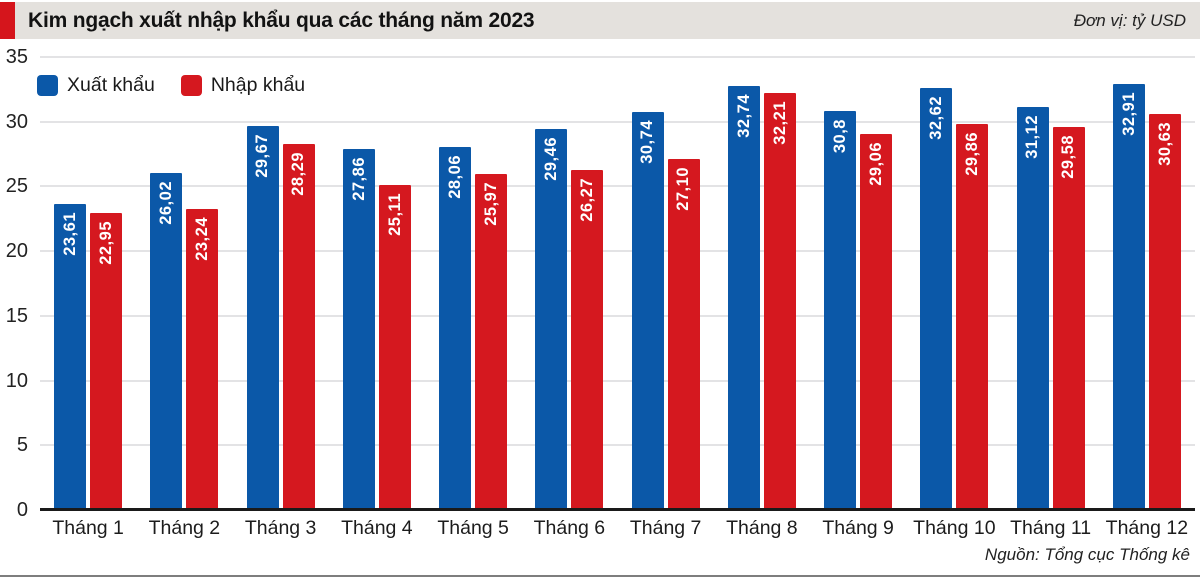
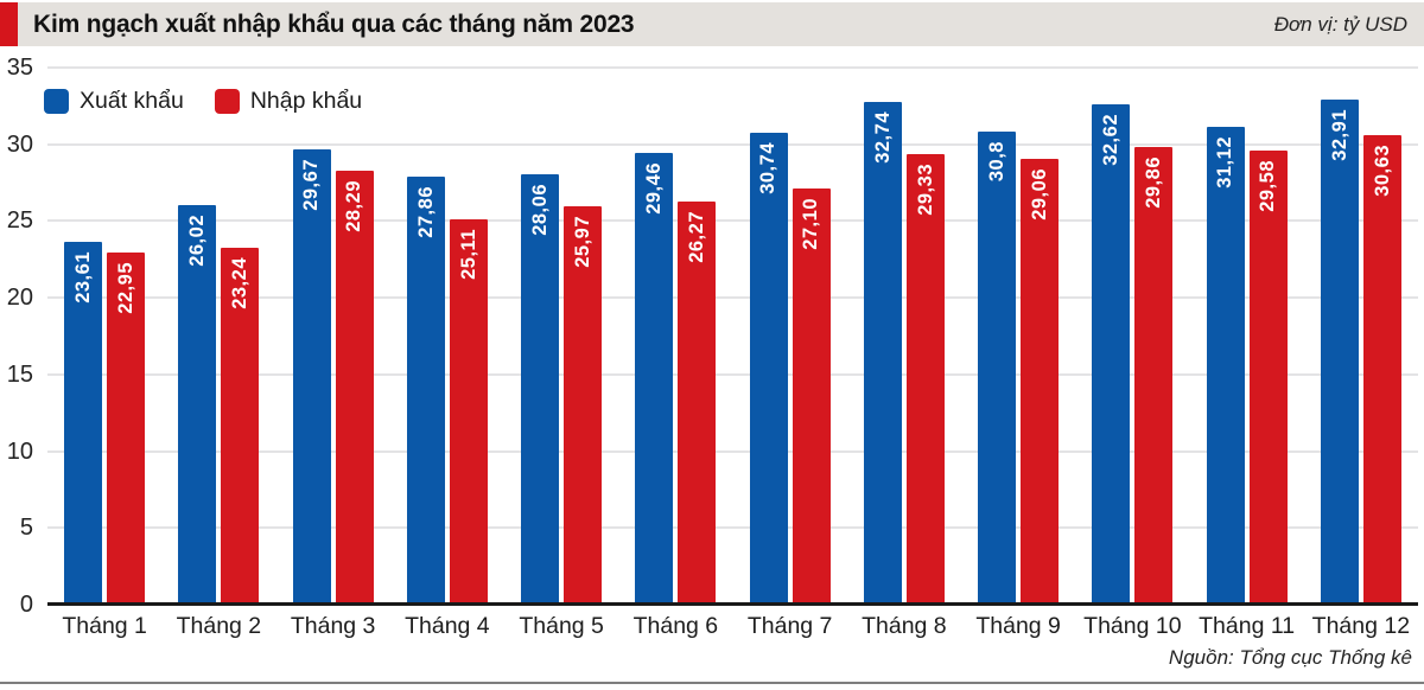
Nhập khẩu/Tháng 8: 32,21 -> 29,33
